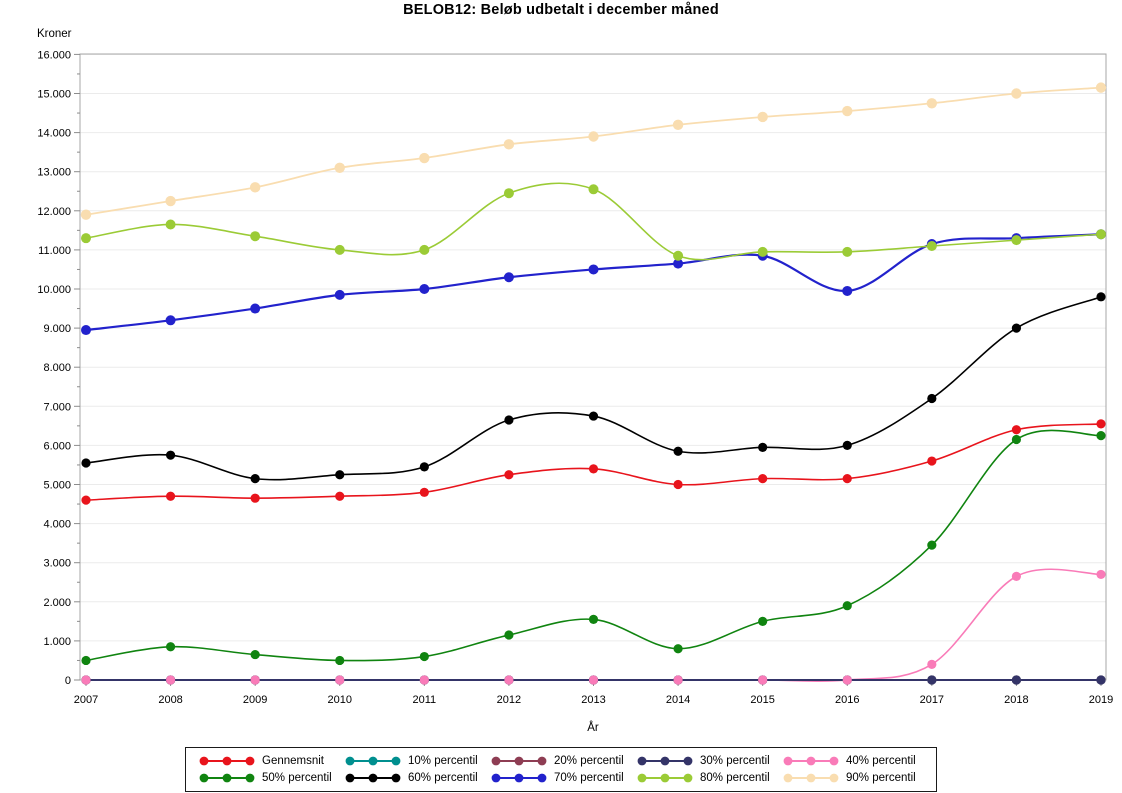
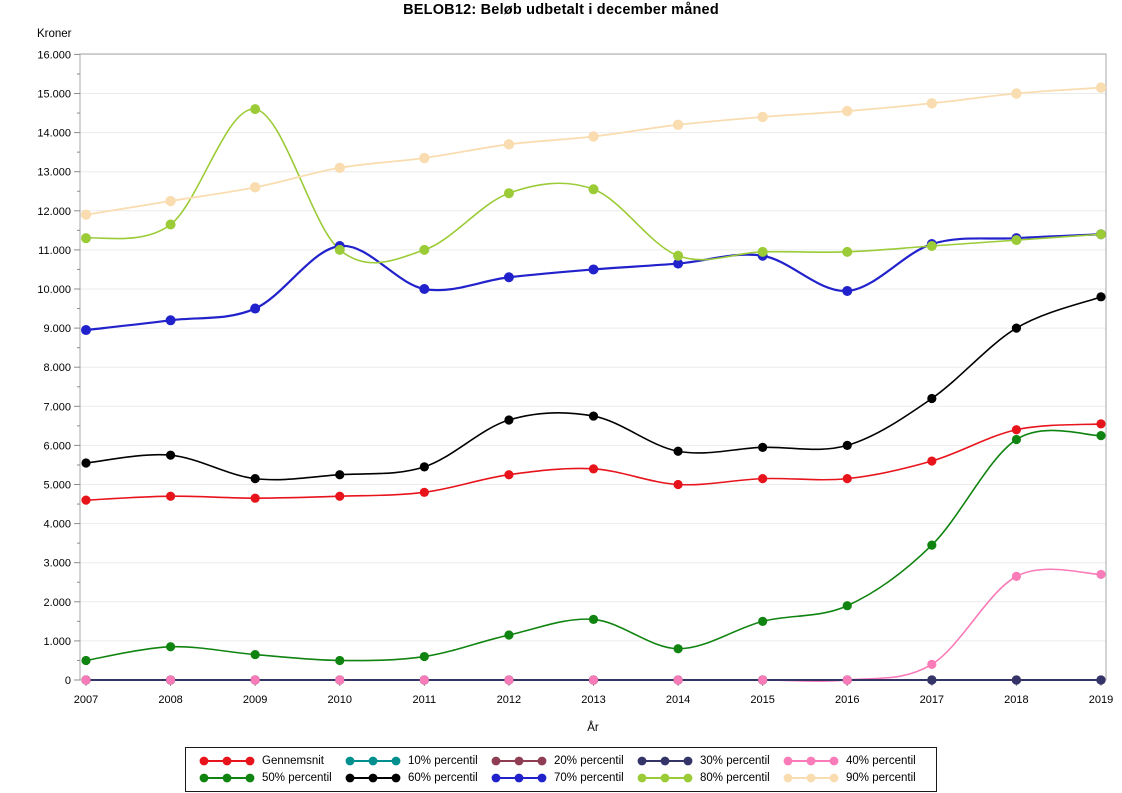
80% percentil/2009: 11400 -> 14600
70% percentil/2010: 9800 -> 11100
